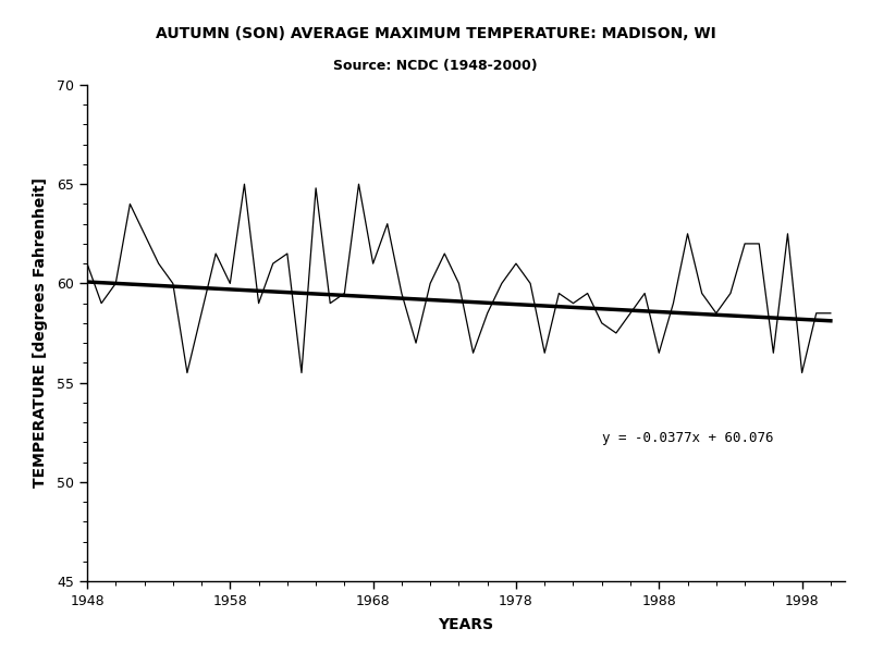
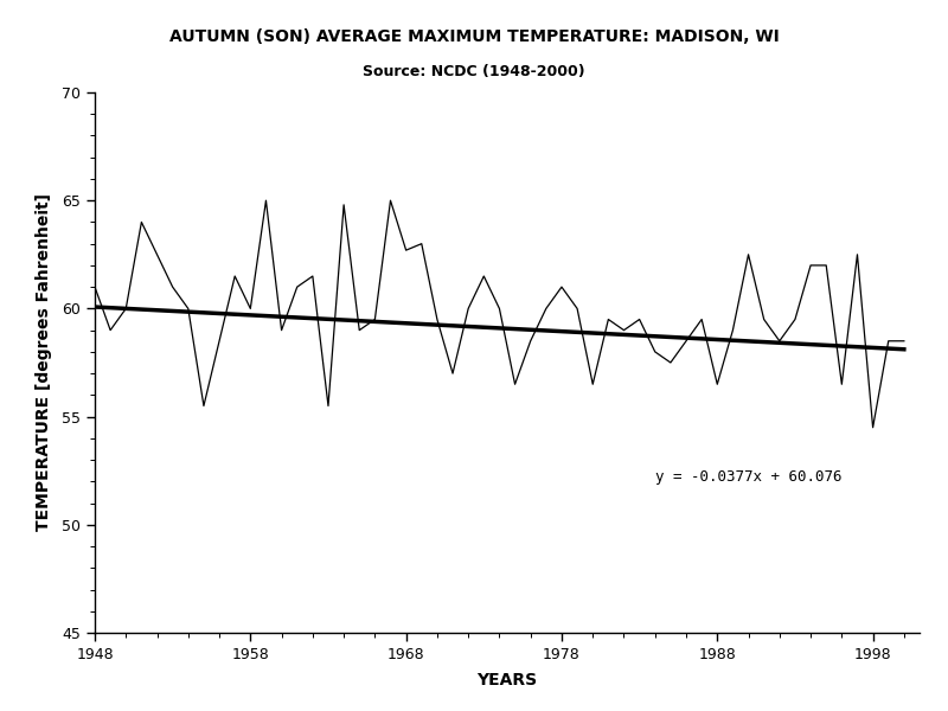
1968: 61.0 -> 62.7
1998: 55.5 -> 54.5
